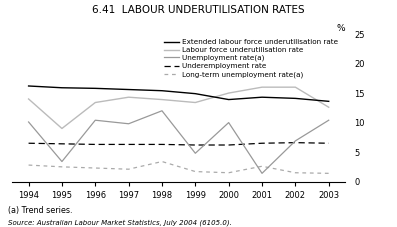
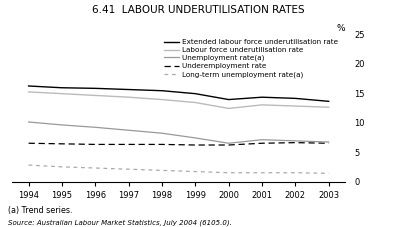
Labour force underutilisation rate/1994: 14.0 -> 15.2
Labour force underutilisation rate/1995: 9.0 -> 14.9
Unemployment rate(a)/1995: 3.4 -> 9.6
Labour force underutilisation rate/1996: 13.4 -> 14.6
Unemployment rate(a)/1996: 10.4 -> 9.2
Unemployment rate(a)/1997: 9.8 -> 8.7
Unemployment rate(a)/1998: 12.0 -> 8.2
Long-term unemployment rate(a)/1998: 3.4 -> 1.9
Unemployment rate(a)/1999: 4.8 -> 7.4
Labour force underutilisation rate/2000: 15.0 -> 12.4
Unemployment rate(a)/2000: 10.0 -> 6.5
Labour force underutilisation rate/2001: 16.0 -> 13.0
Unemployment rate(a)/2001: 1.4 -> 7.1
Long-term unemployment rate(a)/2001: 2.6 -> 1.5
Labour force underutilisation rate/2002: 16.0 -> 12.8
Unemployment rate(a)/2003: 10.4 -> 6.7
